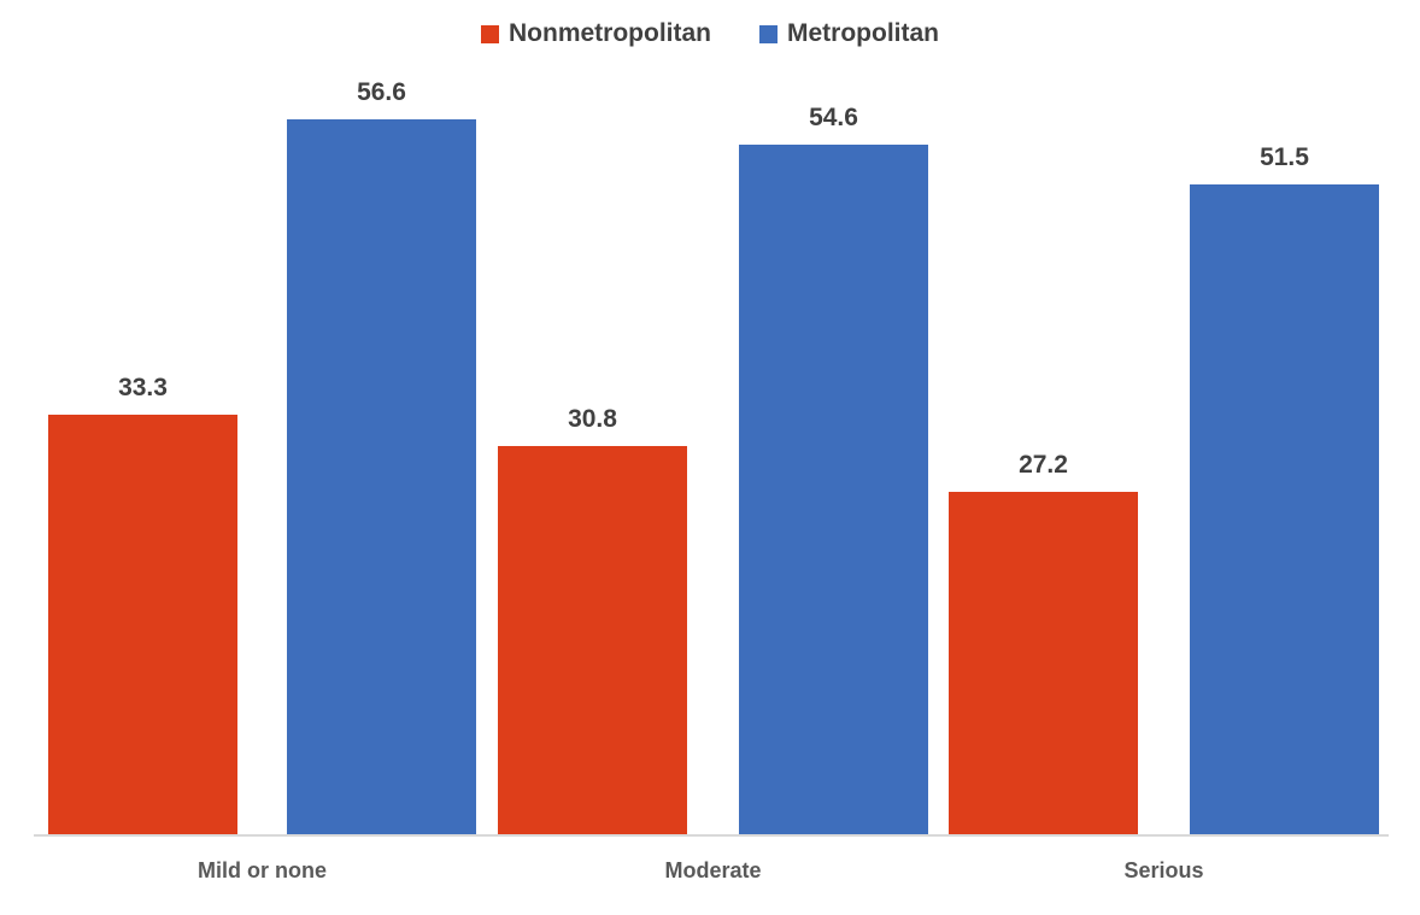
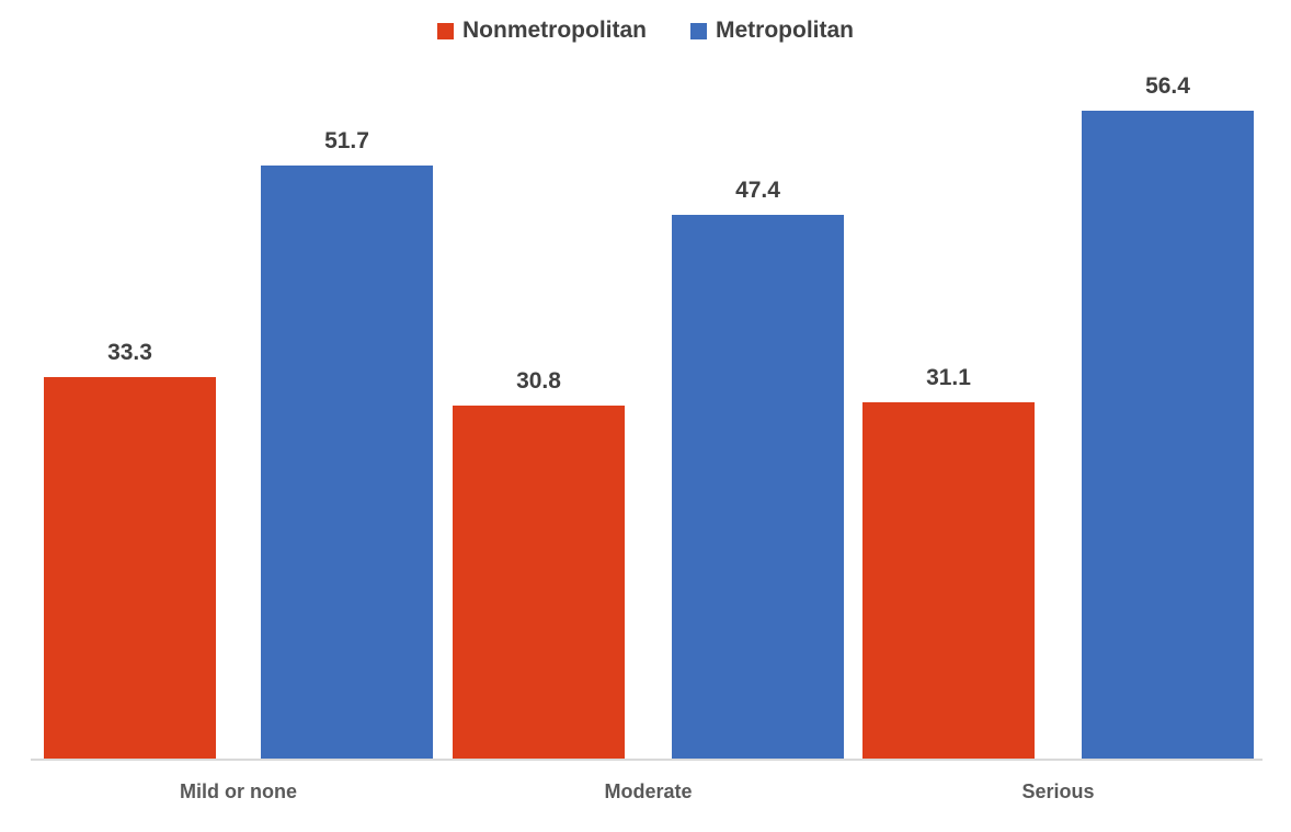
Metropolitan/Mild or none: 56.6 -> 51.7
Metropolitan/Moderate: 54.6 -> 47.4
Nonmetropolitan/Serious: 27.2 -> 31.1
Metropolitan/Serious: 51.5 -> 56.4
